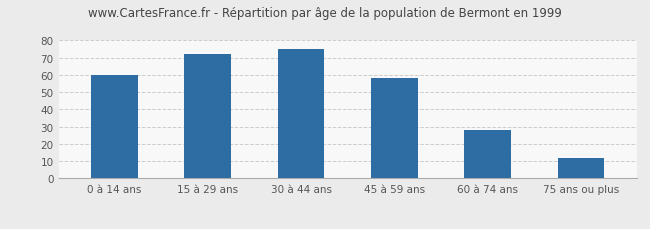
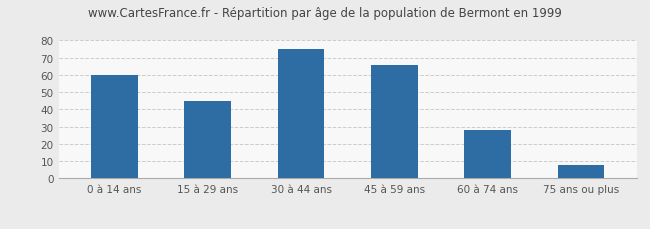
15 à 29 ans: 72 -> 45
45 à 59 ans: 58 -> 66
75 ans ou plus: 12 -> 8
